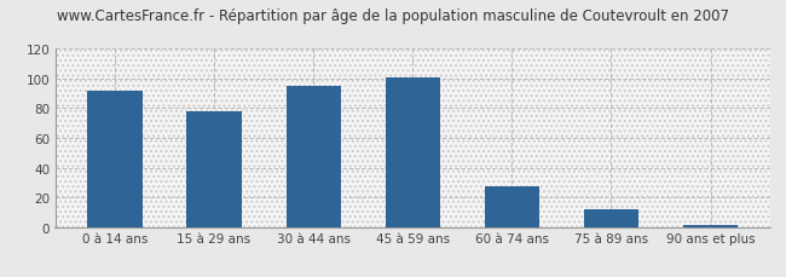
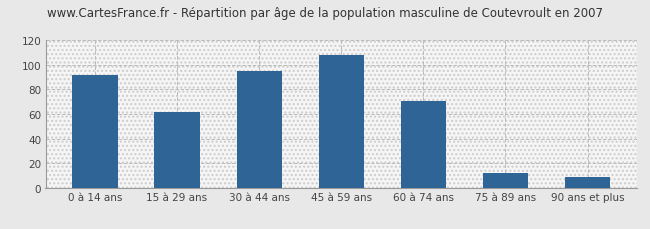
15 à 29 ans: 78 -> 62
45 à 59 ans: 101 -> 108
60 à 74 ans: 27 -> 71
90 ans et plus: 1 -> 9
